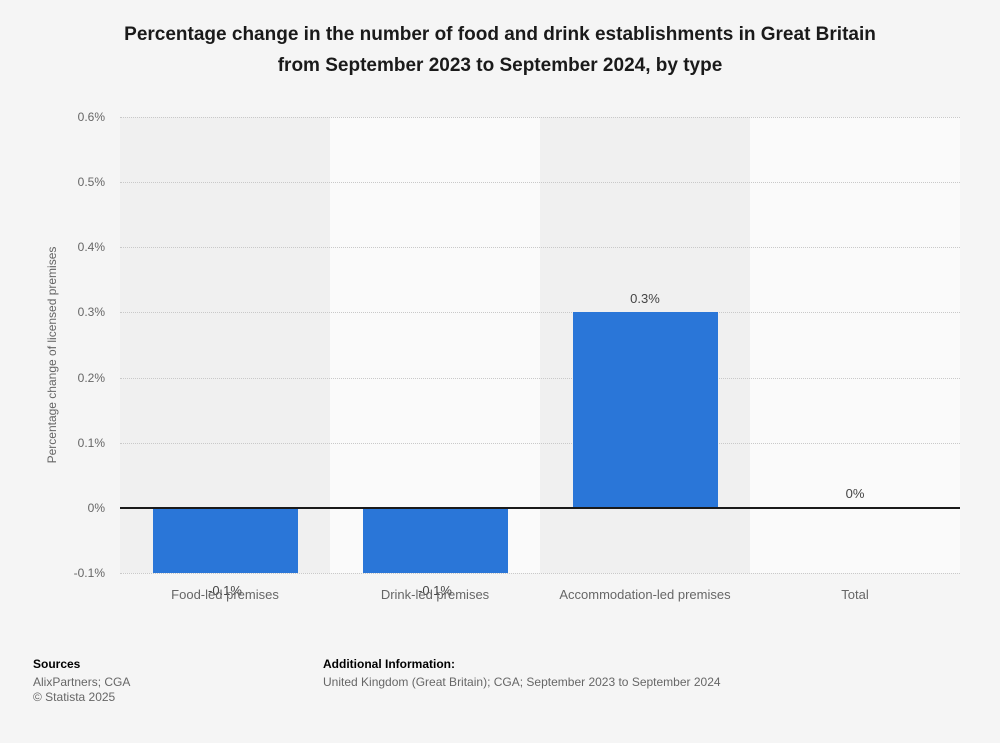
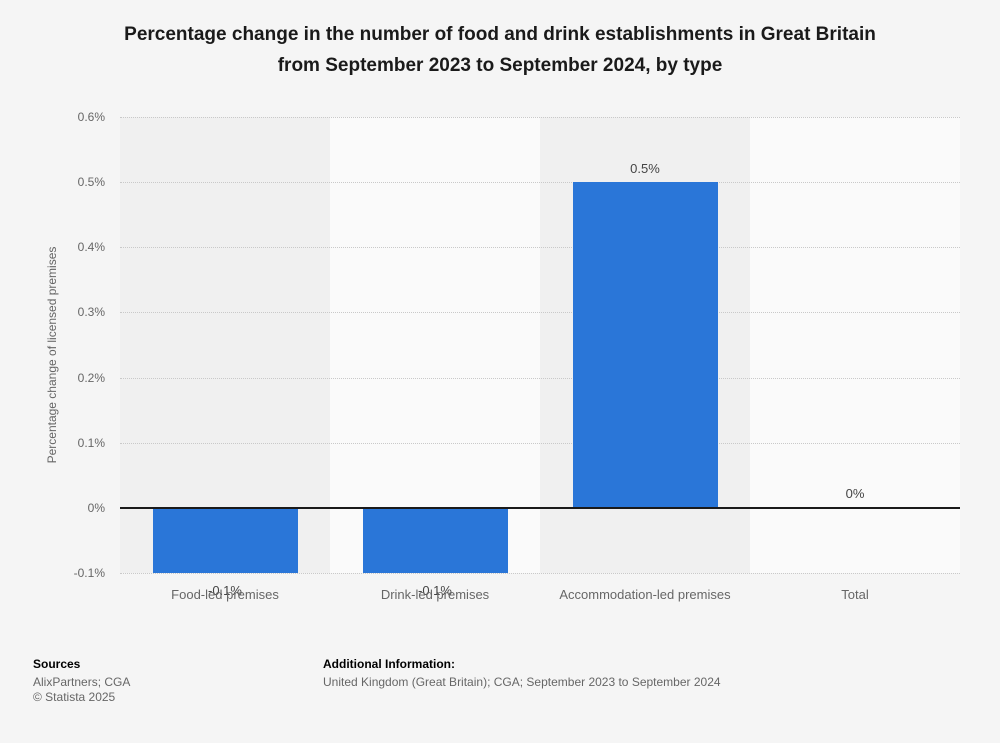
Accommodation-led premises: 0.3% -> 0.5%
